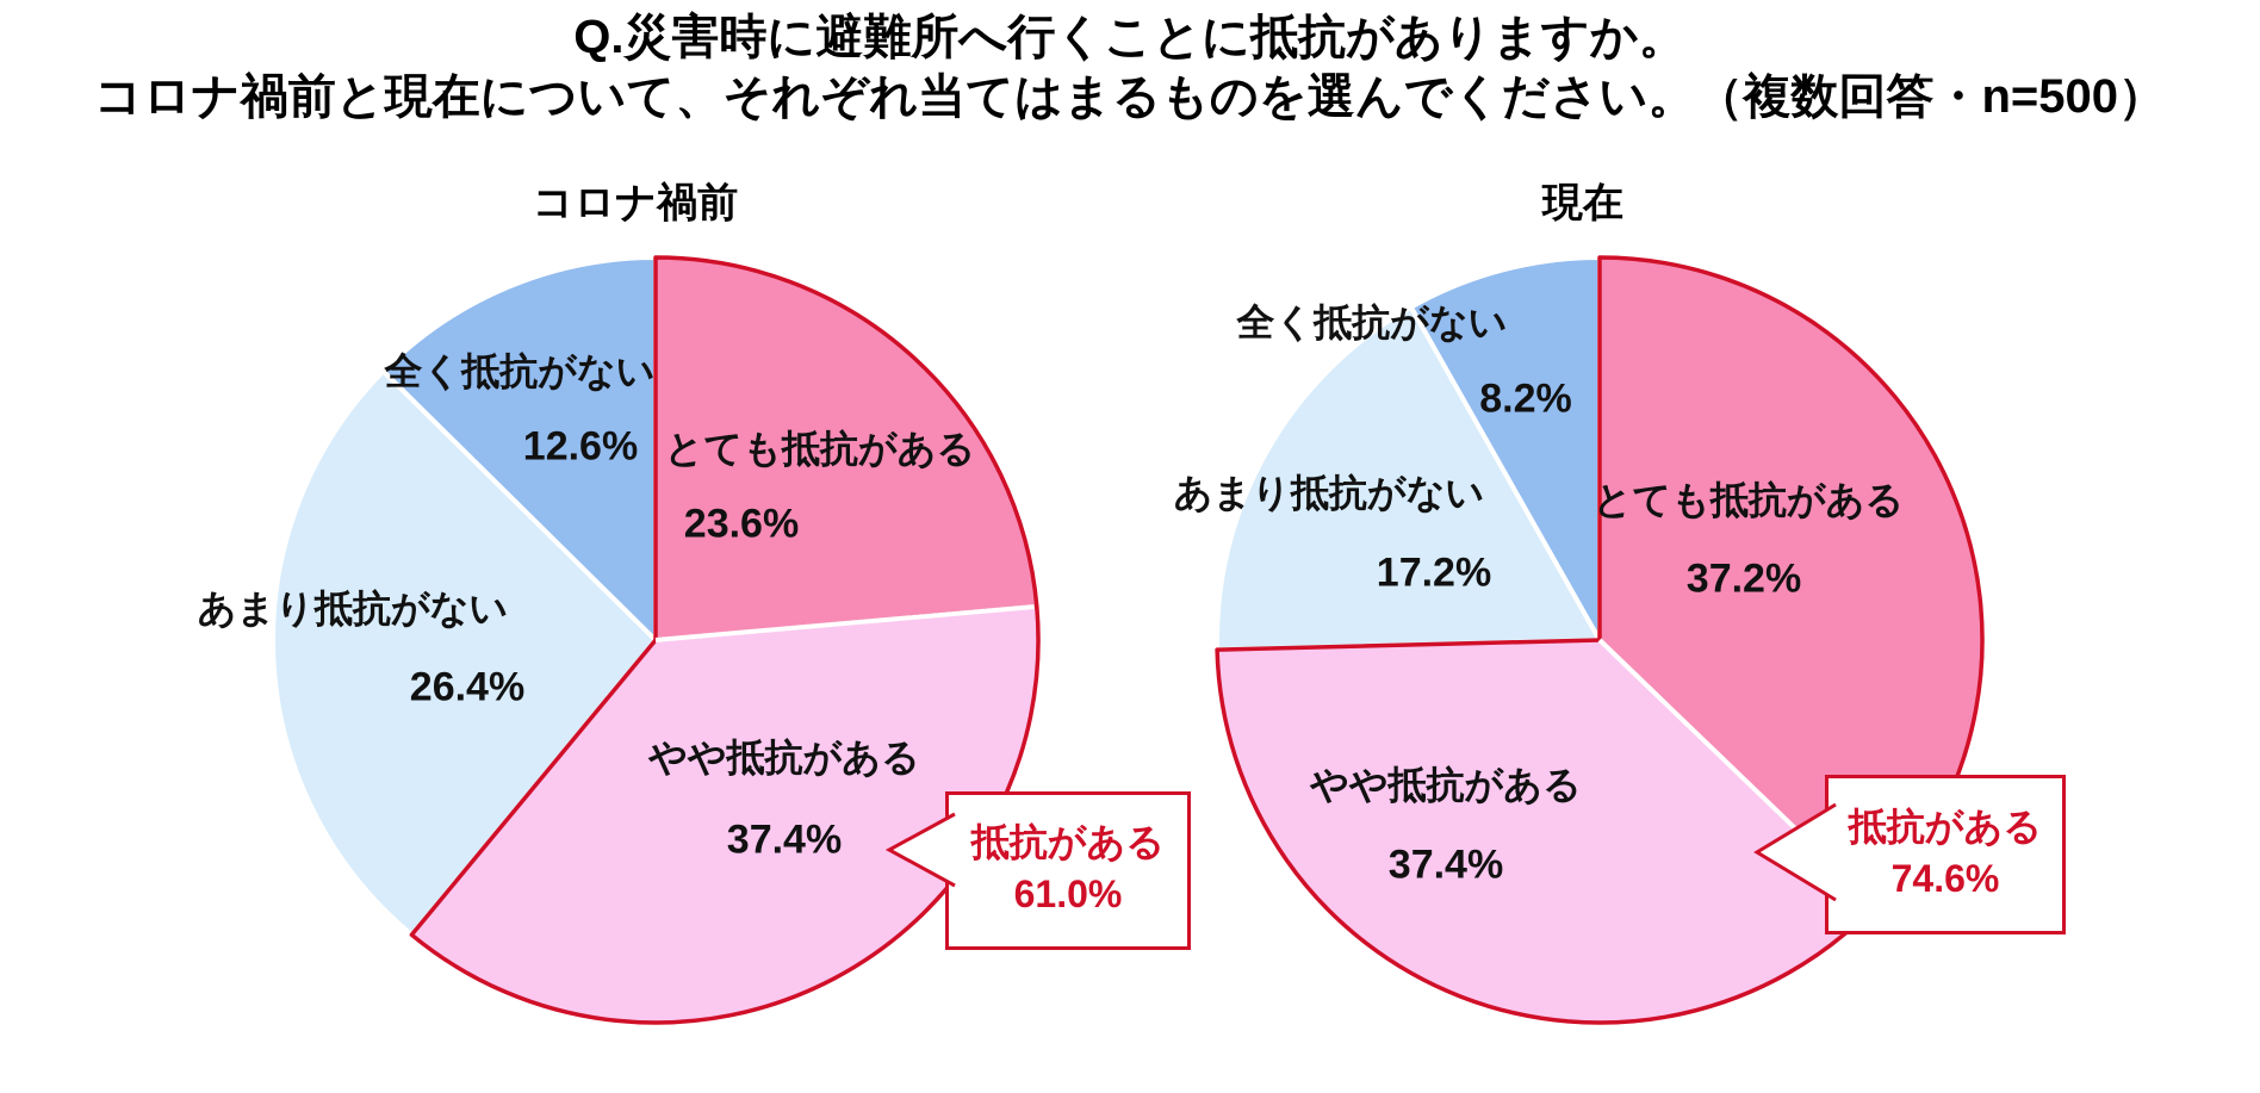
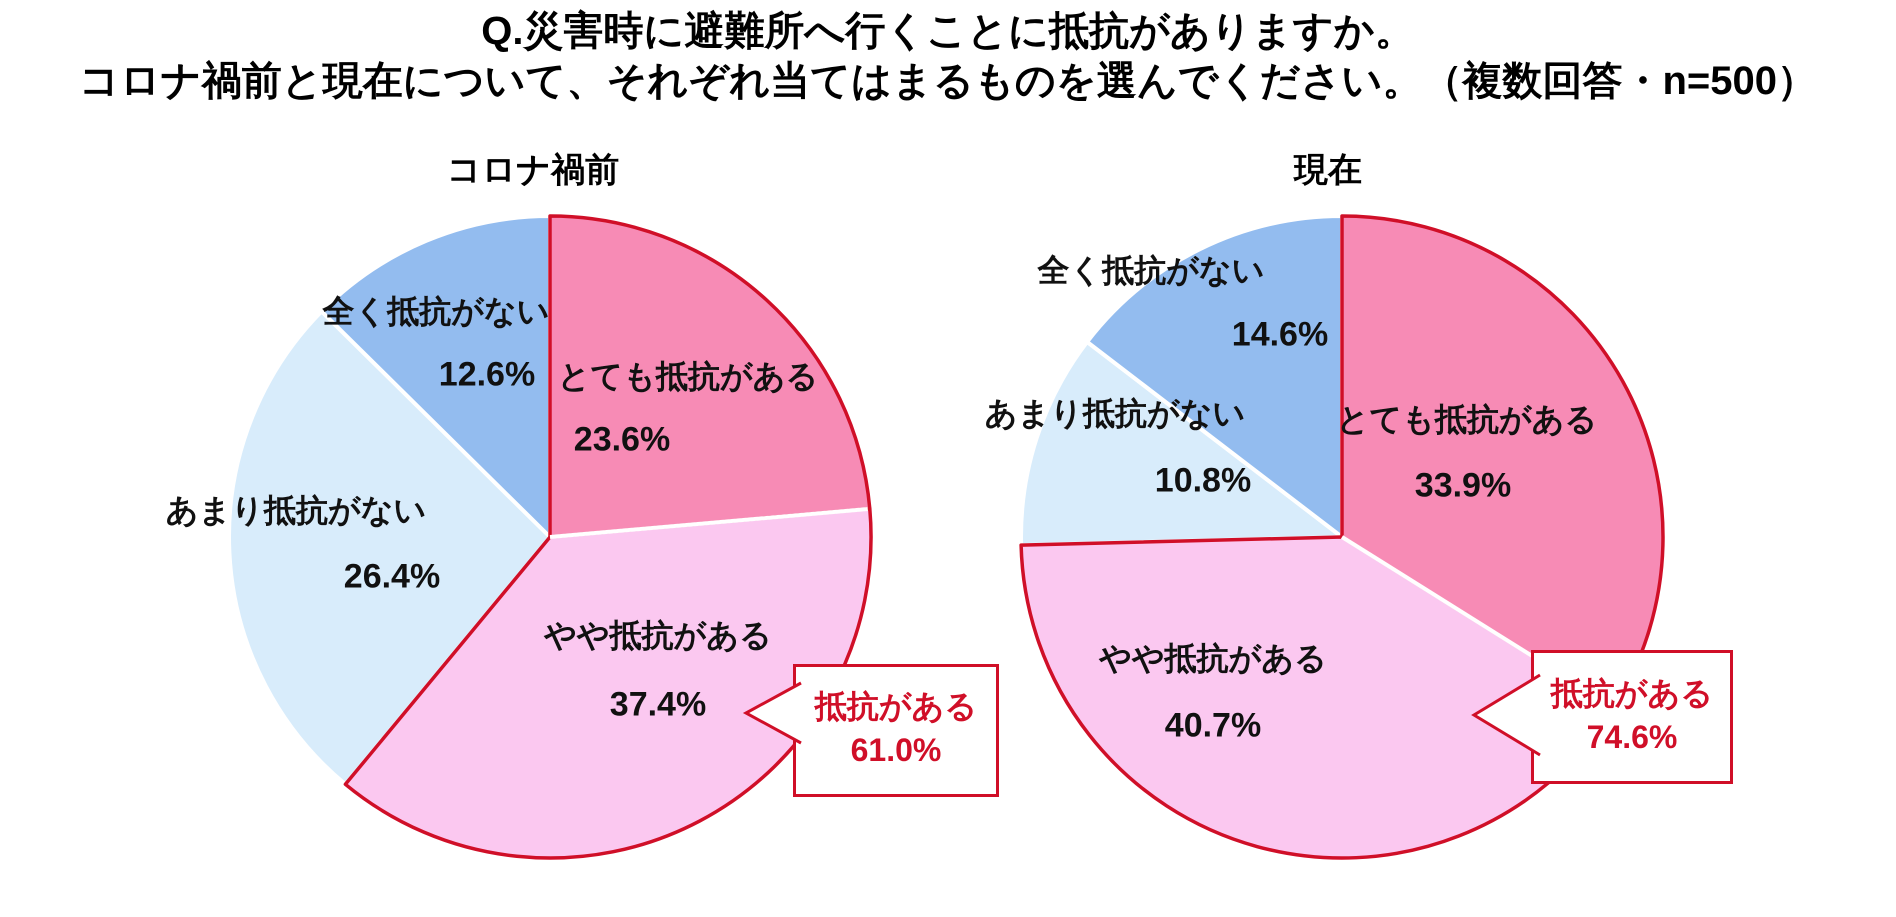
現在/とても抵抗がある: 37.2% -> 33.9%
現在/やや抵抗がある: 37.4% -> 40.7%
現在/あまり抵抗がない: 17.2% -> 10.8%
現在/全く抵抗がない: 8.2% -> 14.6%
